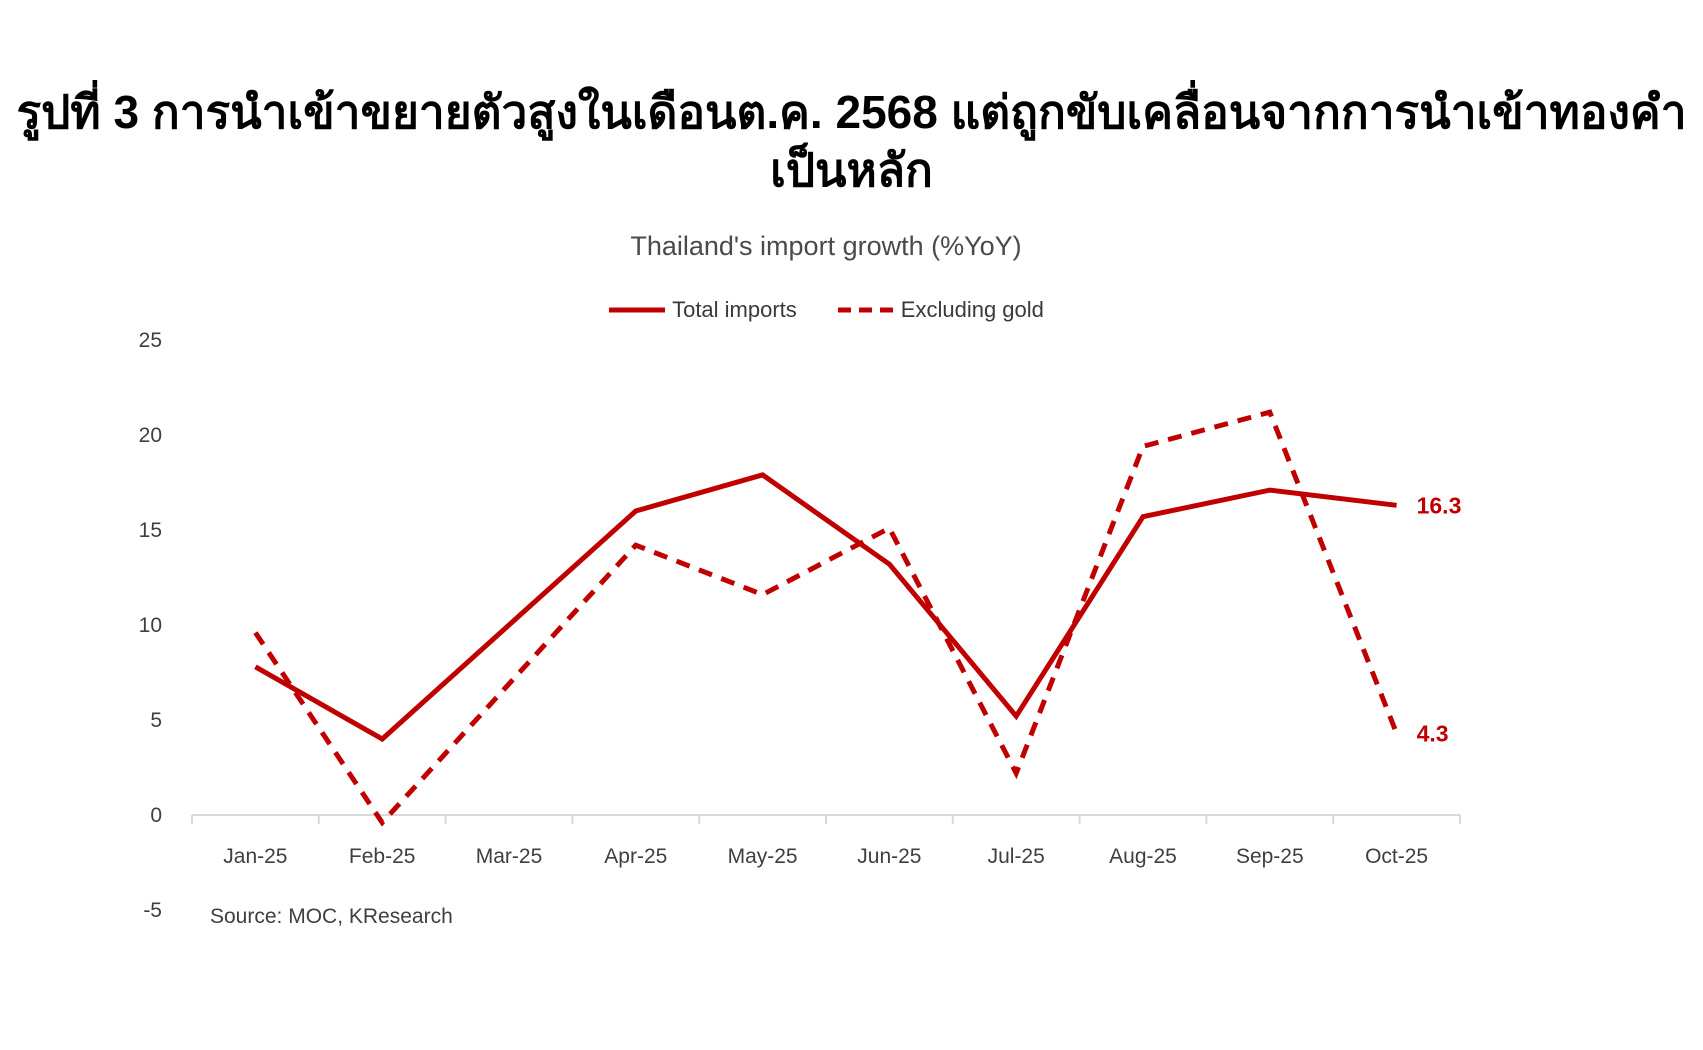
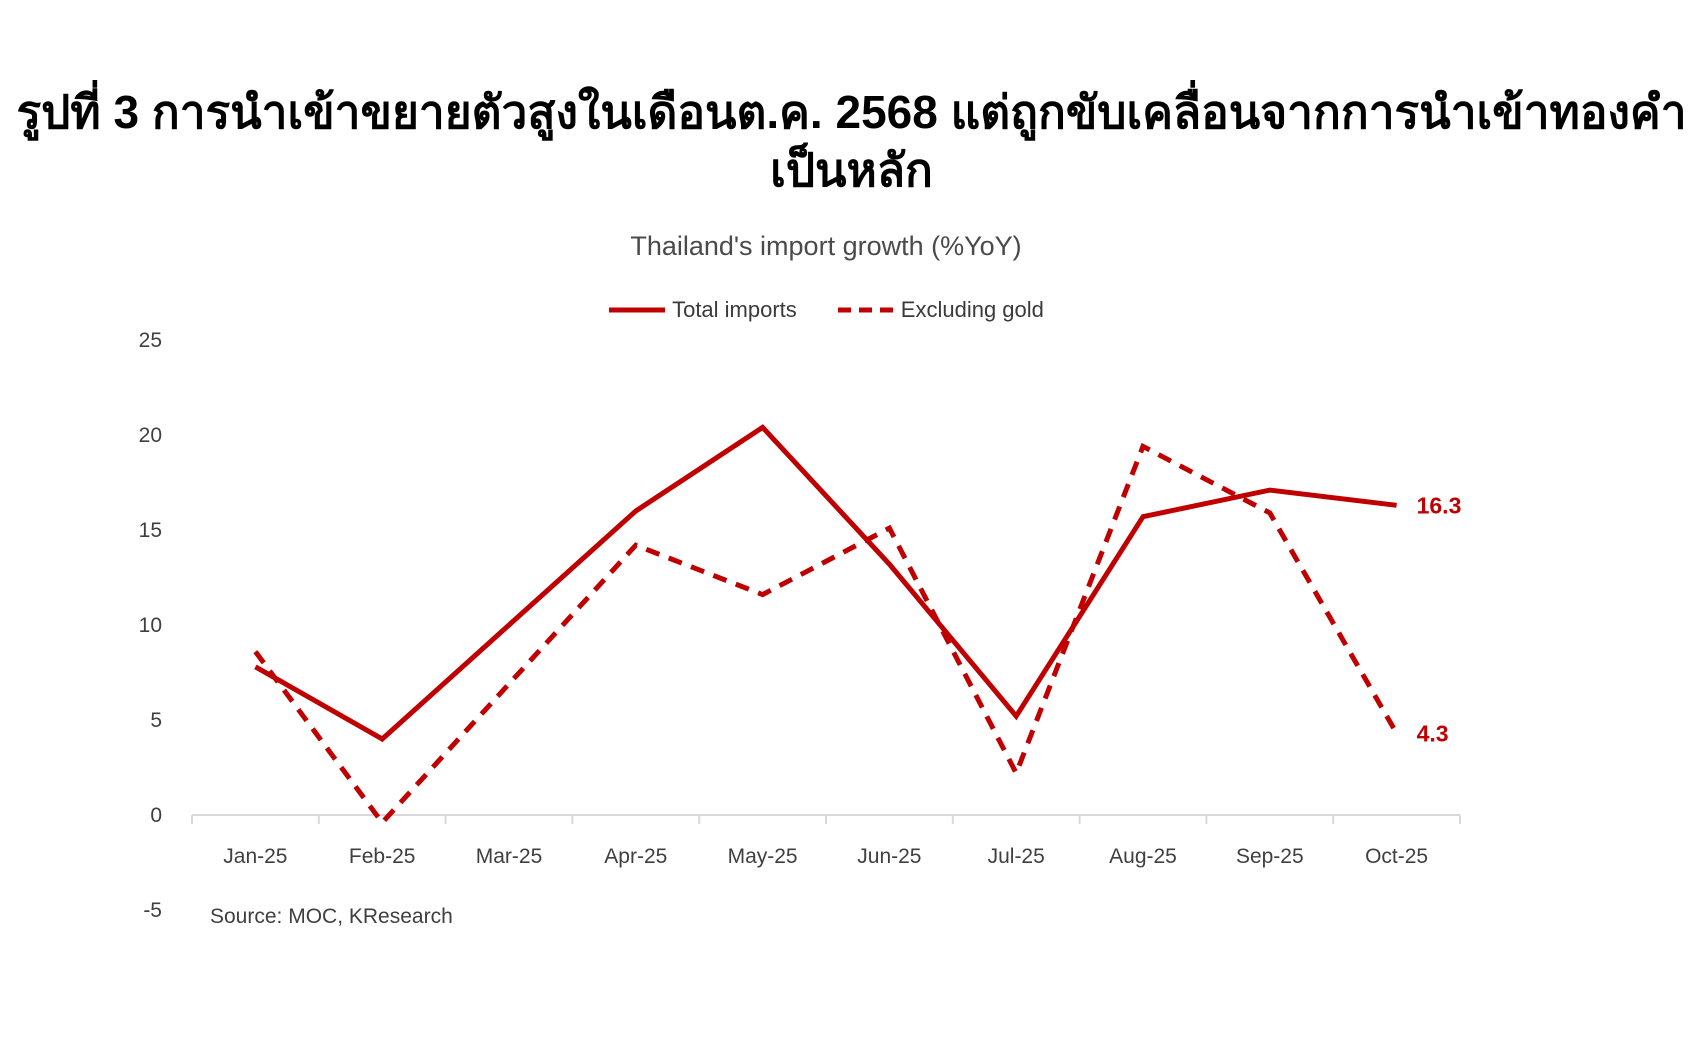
Excluding gold/Jan-25: 9.6 -> 8.6
Total imports/May-25: 17.9 -> 20.4
Excluding gold/Sep-25: 21.2 -> 15.9
